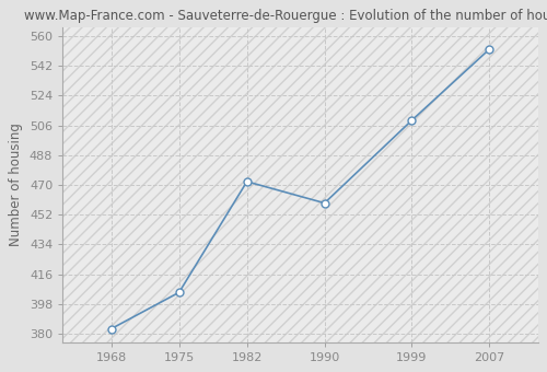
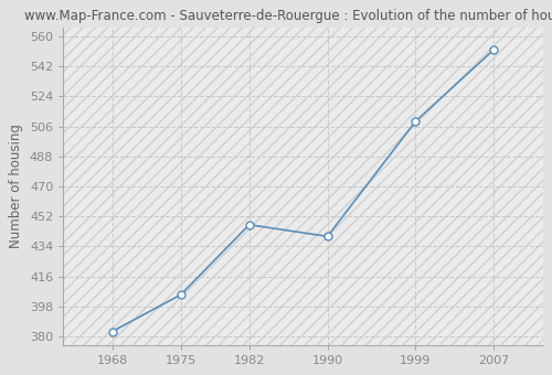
1982: 472 -> 447
1990: 459 -> 440
